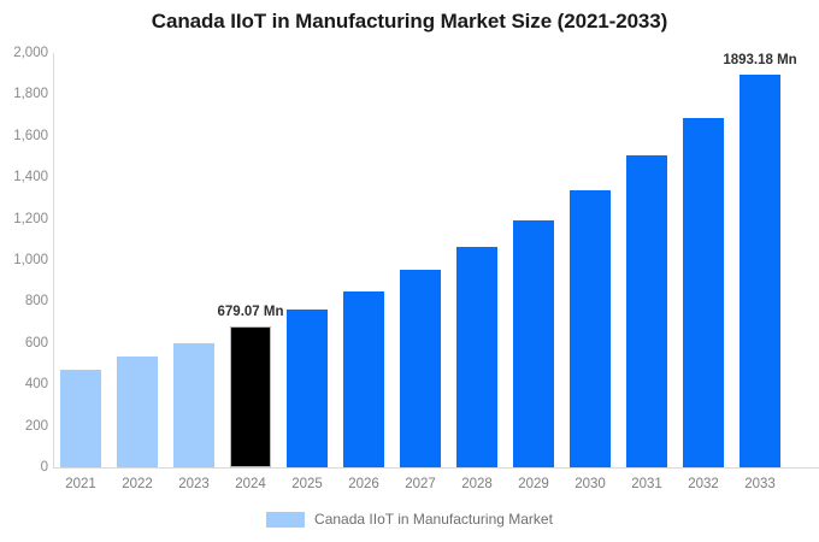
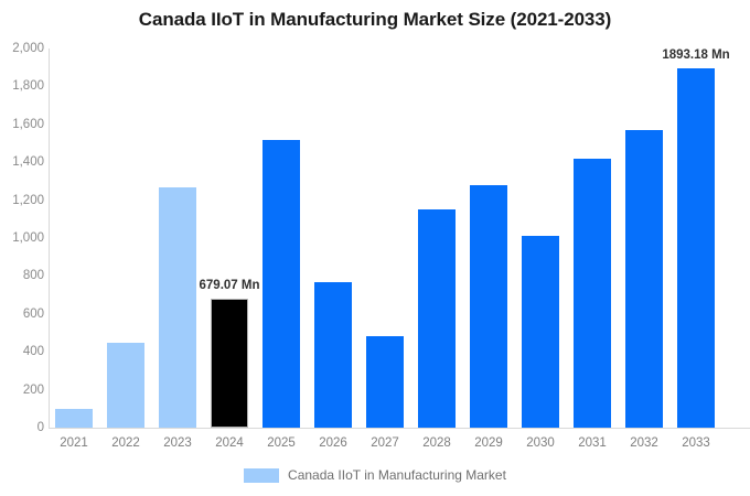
2021: 470 -> 100
2022: 540 -> 450
2023: 600 -> 1270
2025: 760 -> 1520
2026: 850 -> 770
2027: 950 -> 480
2028: 1060 -> 1150
2029: 1190 -> 1280
2030: 1340 -> 1010
2031: 1500 -> 1420
2032: 1690 -> 1570
